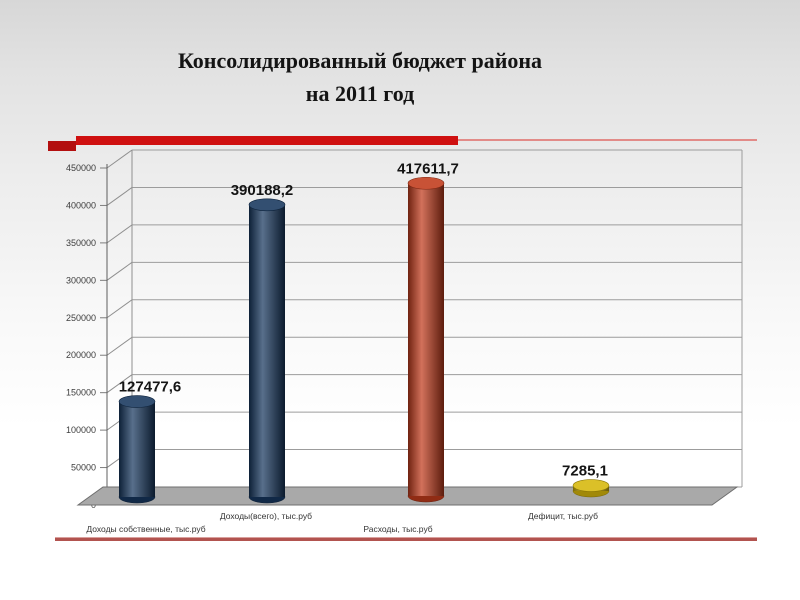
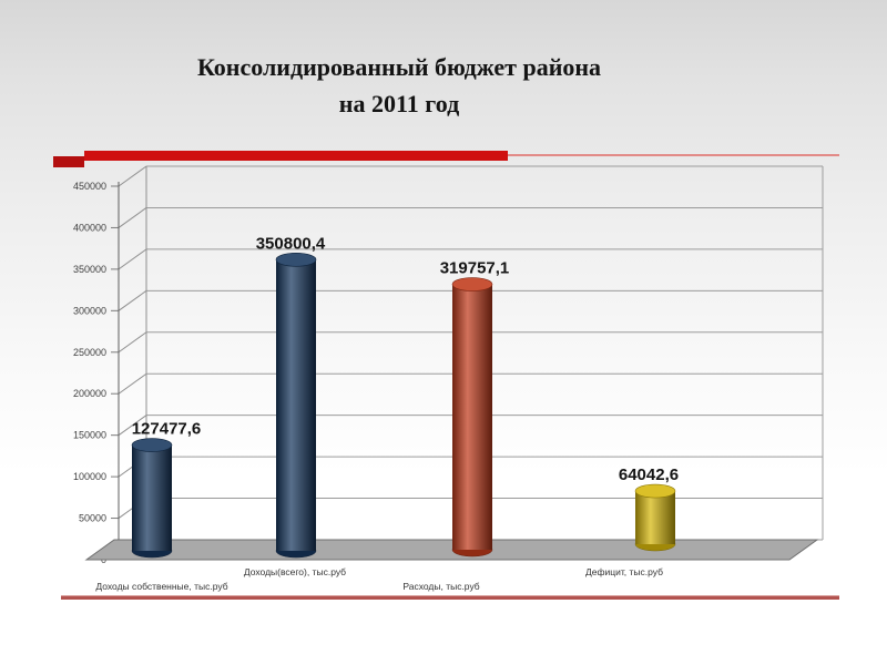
Доходы(всего), тыс.руб: 390188,2 -> 350800,4
Расходы, тыс.руб: 417611,7 -> 319757,1
Дефицит, тыс.руб: 7285,1 -> 64042,6
